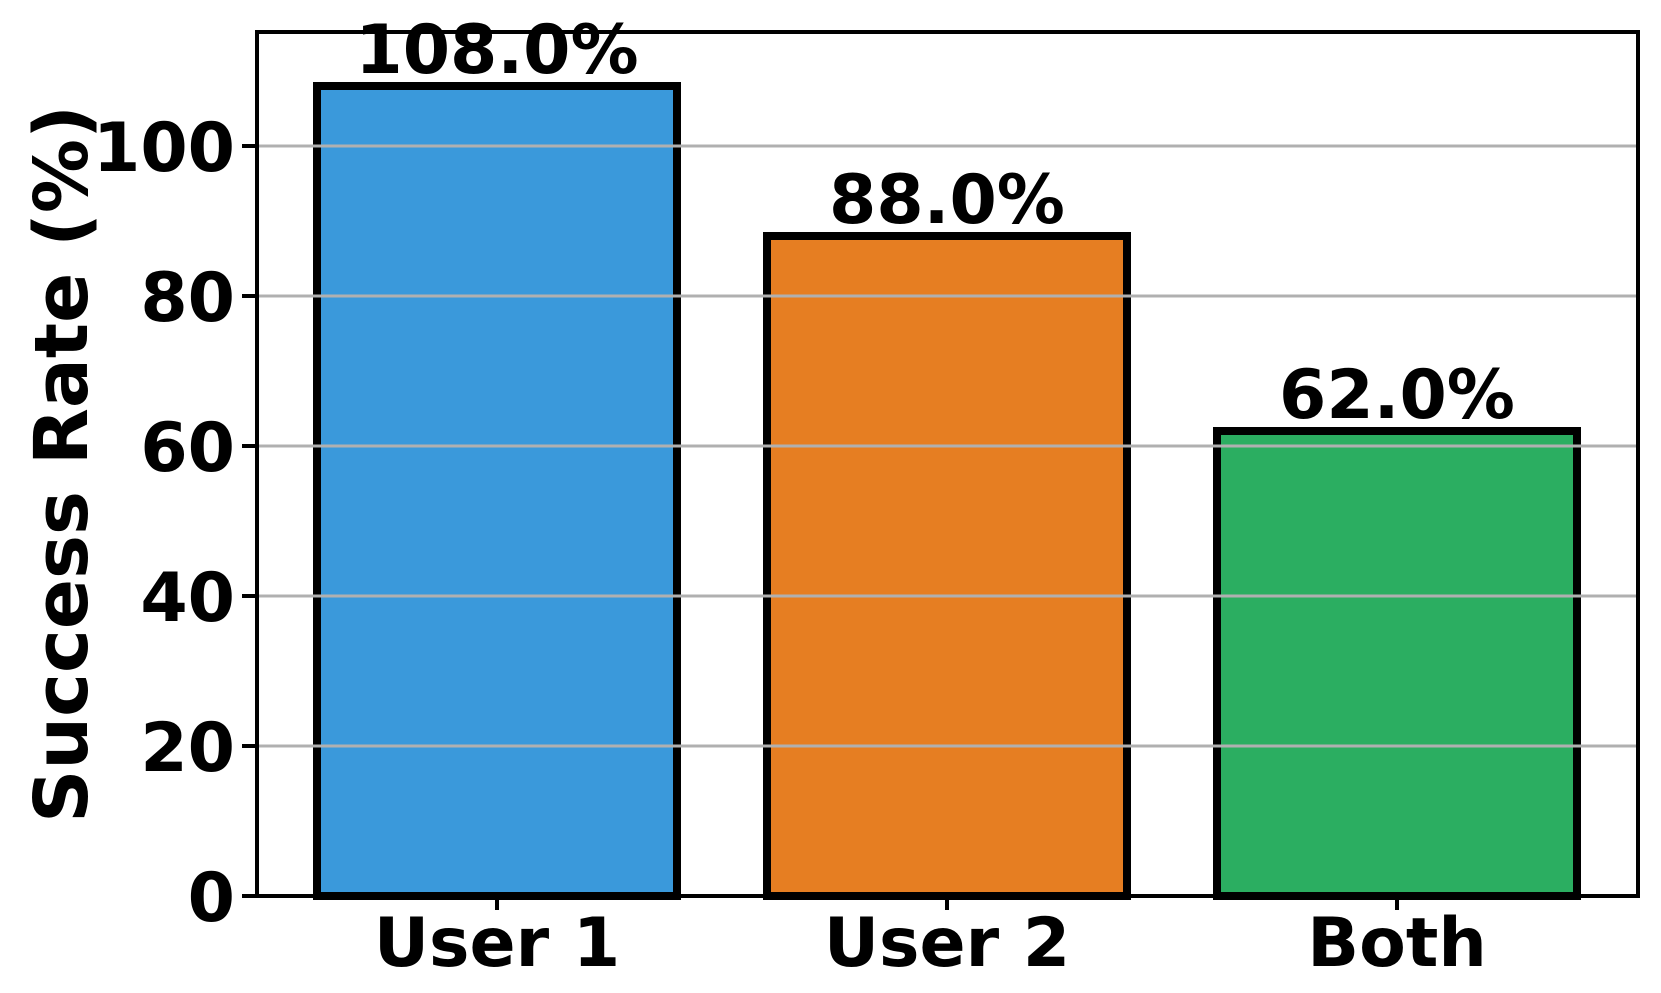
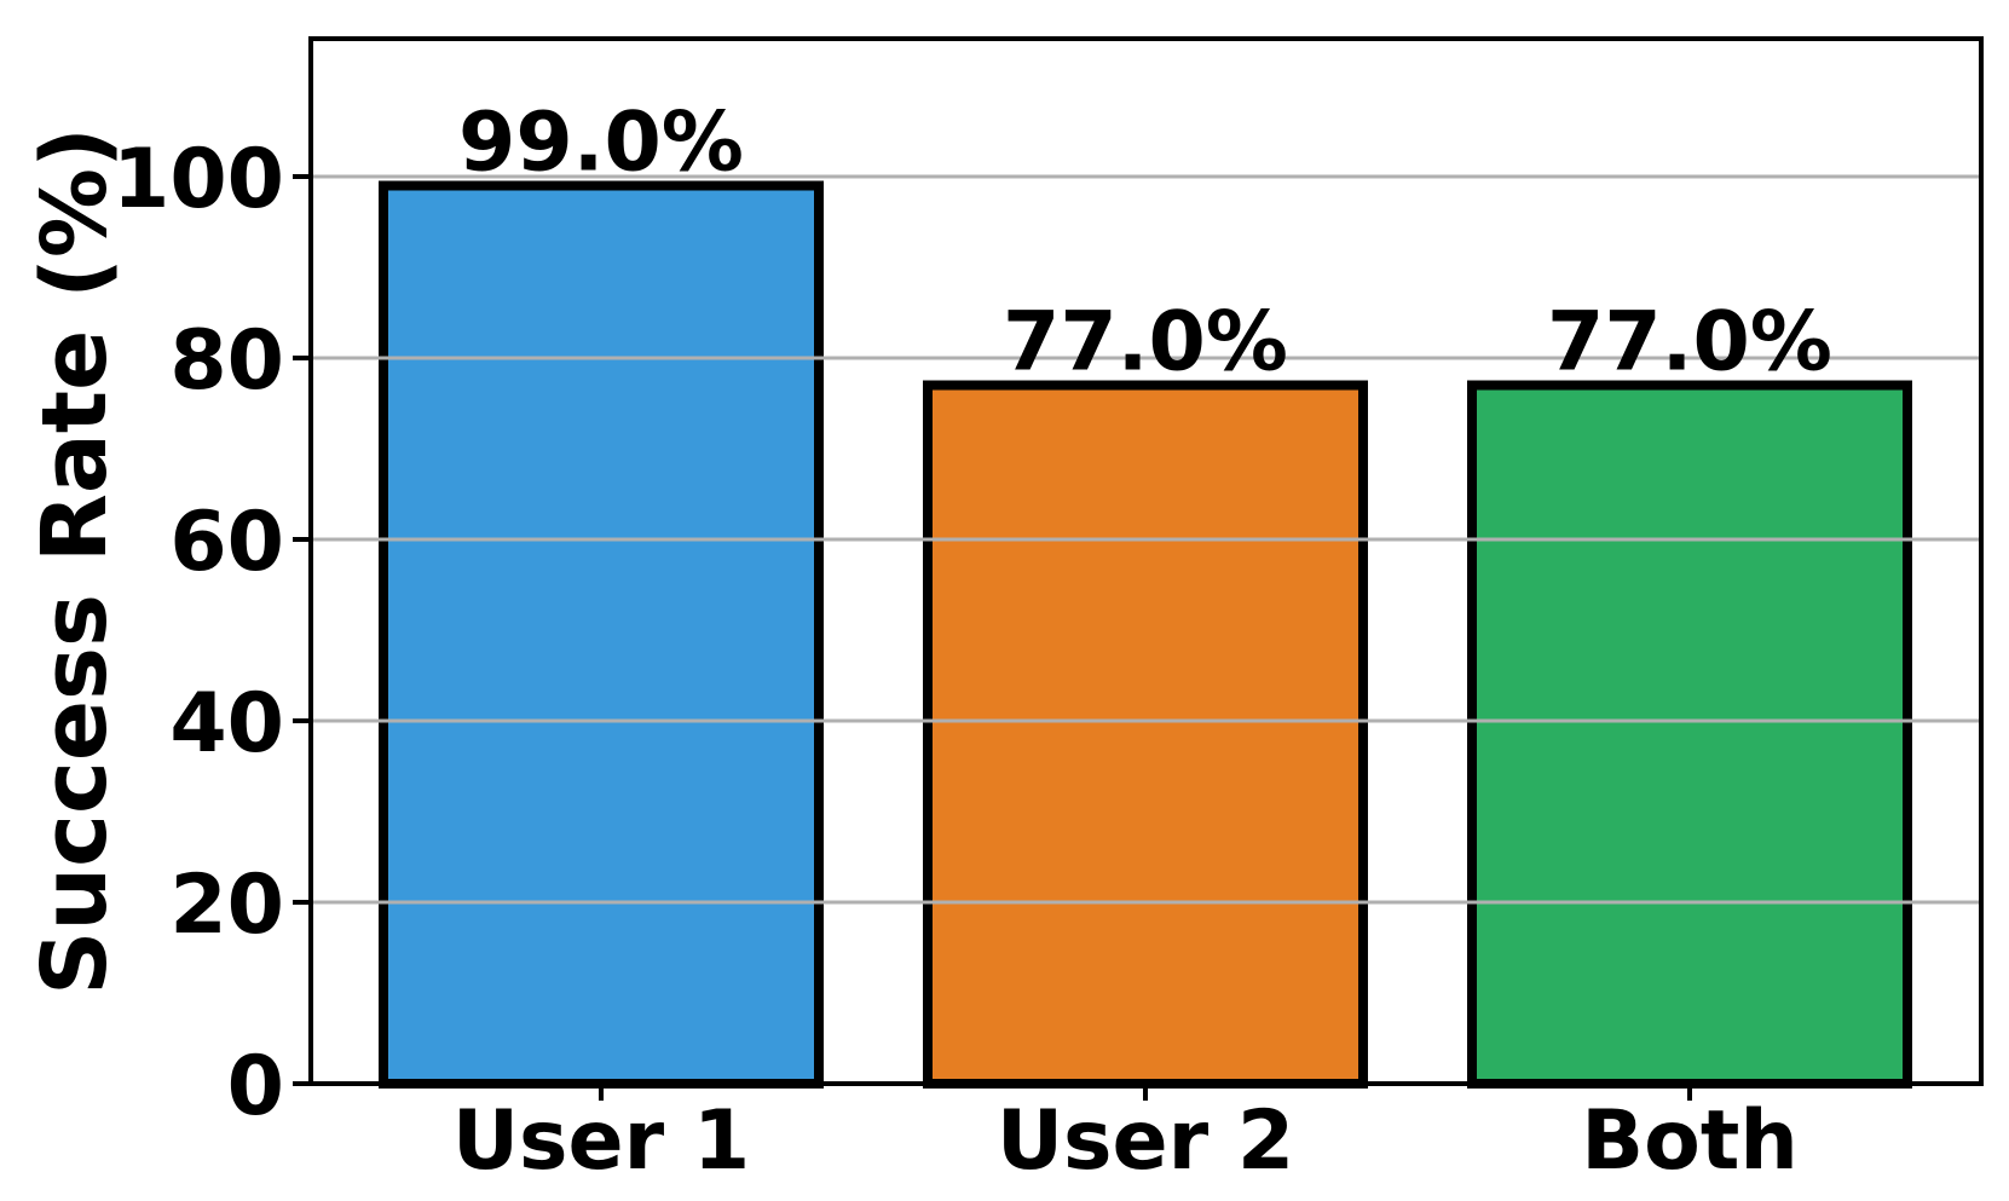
User 1: 108.0% -> 99.0%
User 2: 88.0% -> 77.0%
Both: 62.0% -> 77.0%
